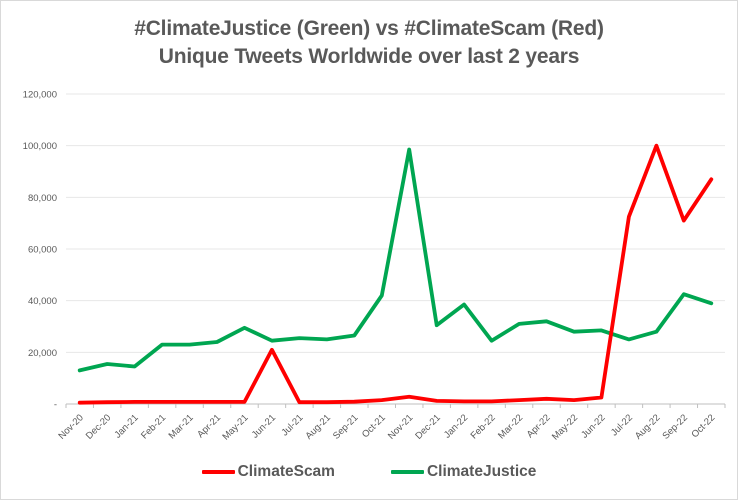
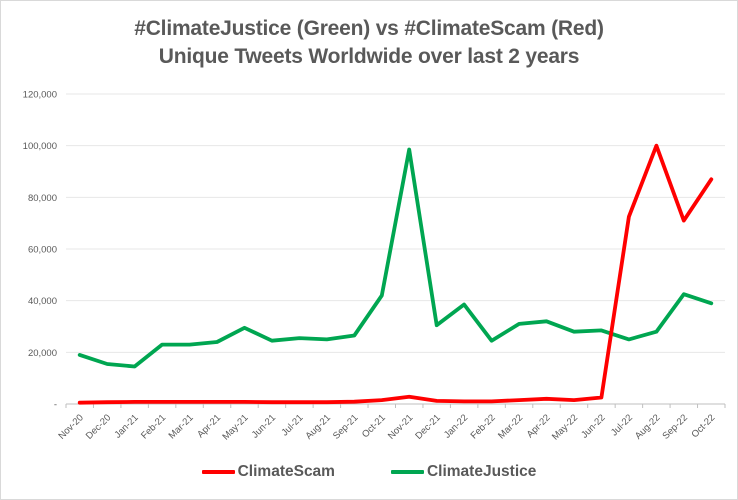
ClimateJustice/Nov-20: 13000 -> 19000
ClimateScam/Jun-21: 21000 -> 1000
